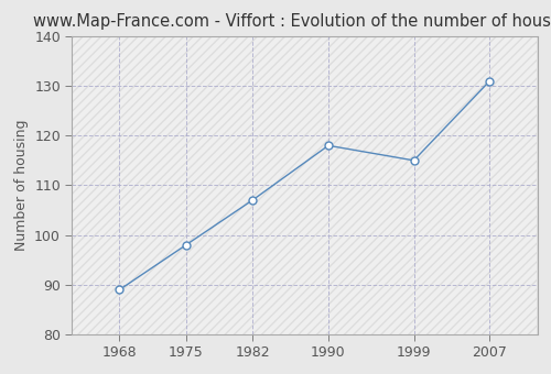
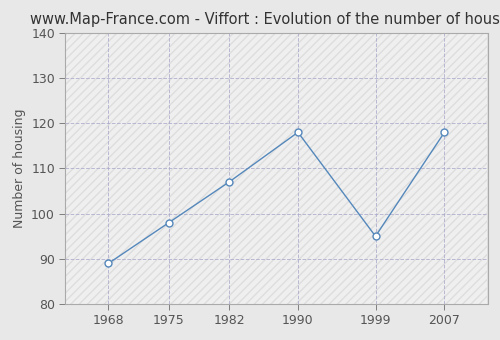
1999: 115 -> 95
2007: 131 -> 118
